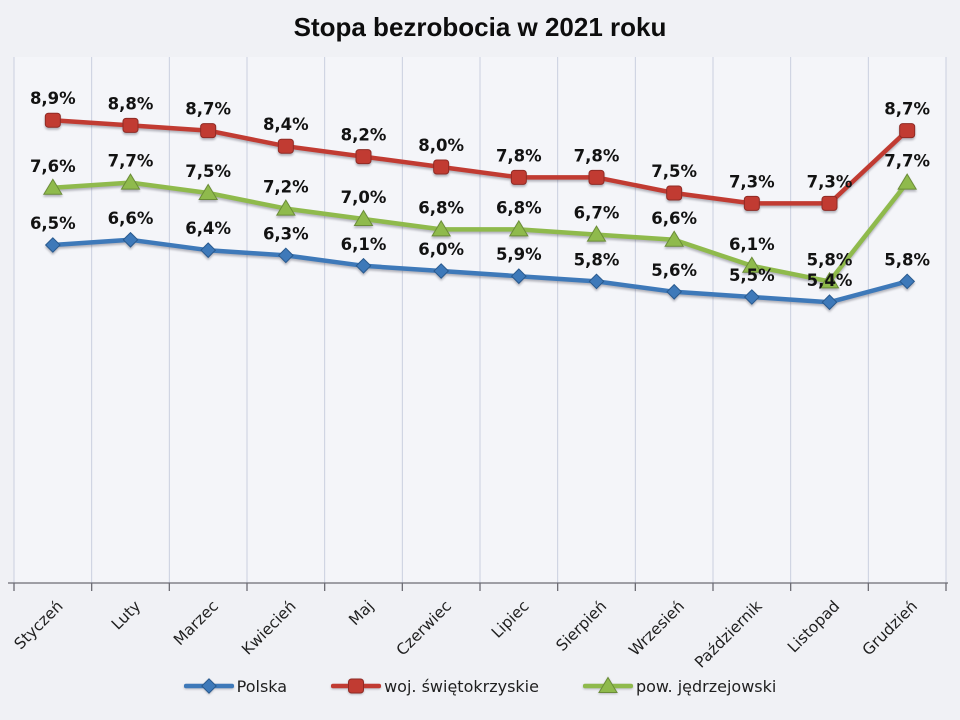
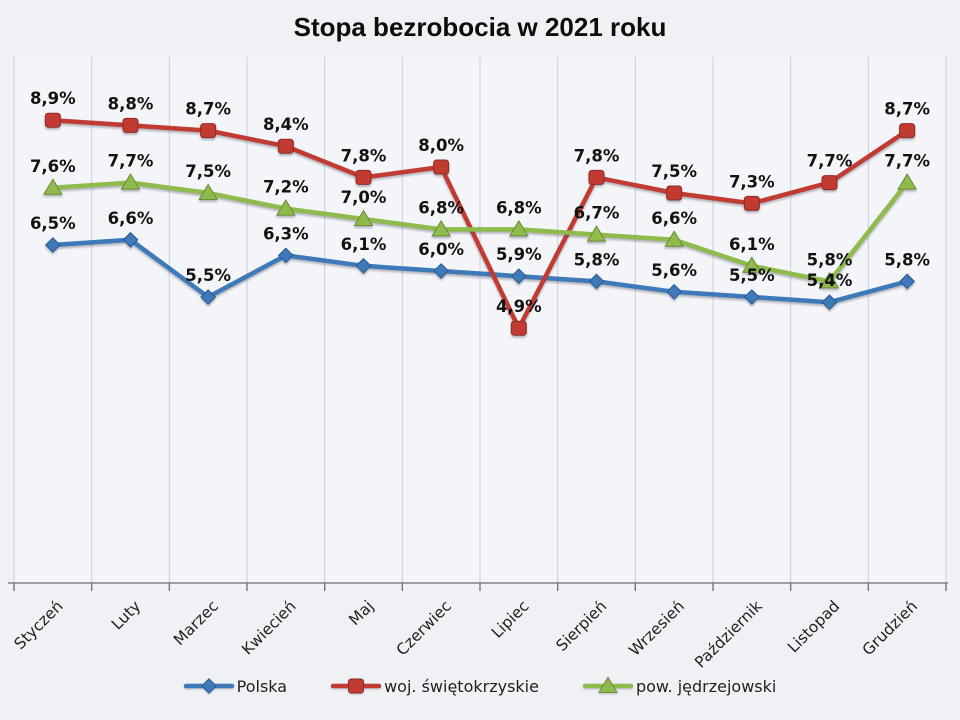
Polska/Marzec: 6,4% -> 5,5%
woj. świętokrzyskie/Maj: 8,2% -> 7,8%
woj. świętokrzyskie/Lipiec: 7,8% -> 4,9%
woj. świętokrzyskie/Listopad: 7,3% -> 7,7%
